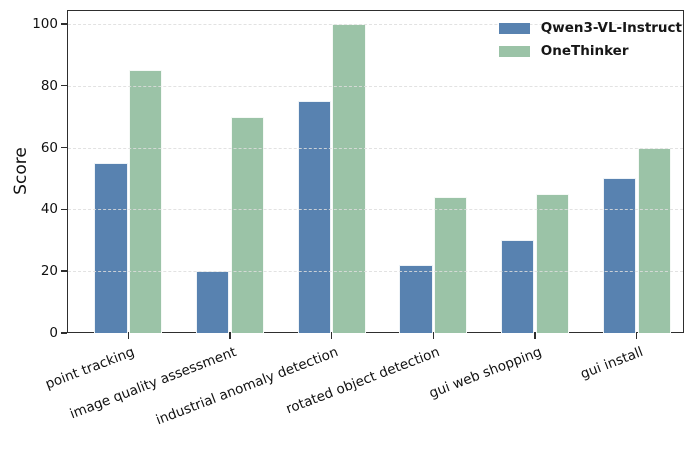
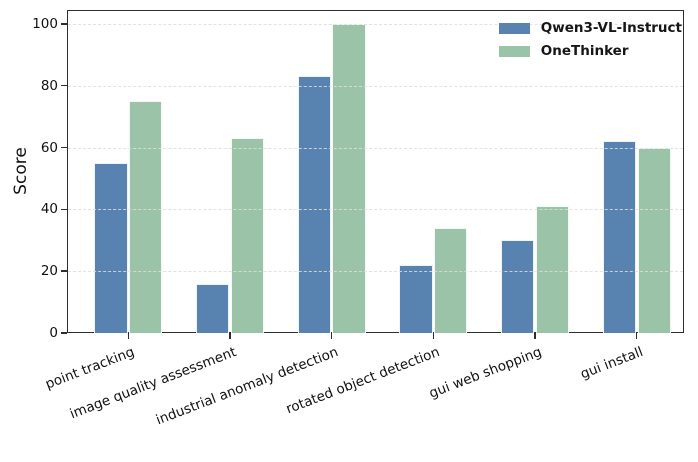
OneThinker/point tracking: 85 -> 75
Qwen3-VL-Instruct/image quality assessment: 20 -> 16
OneThinker/image quality assessment: 70 -> 63
Qwen3-VL-Instruct/industrial anomaly detection: 75 -> 83
OneThinker/rotated object detection: 44 -> 34
OneThinker/gui web shopping: 45 -> 41
Qwen3-VL-Instruct/gui install: 50 -> 62
